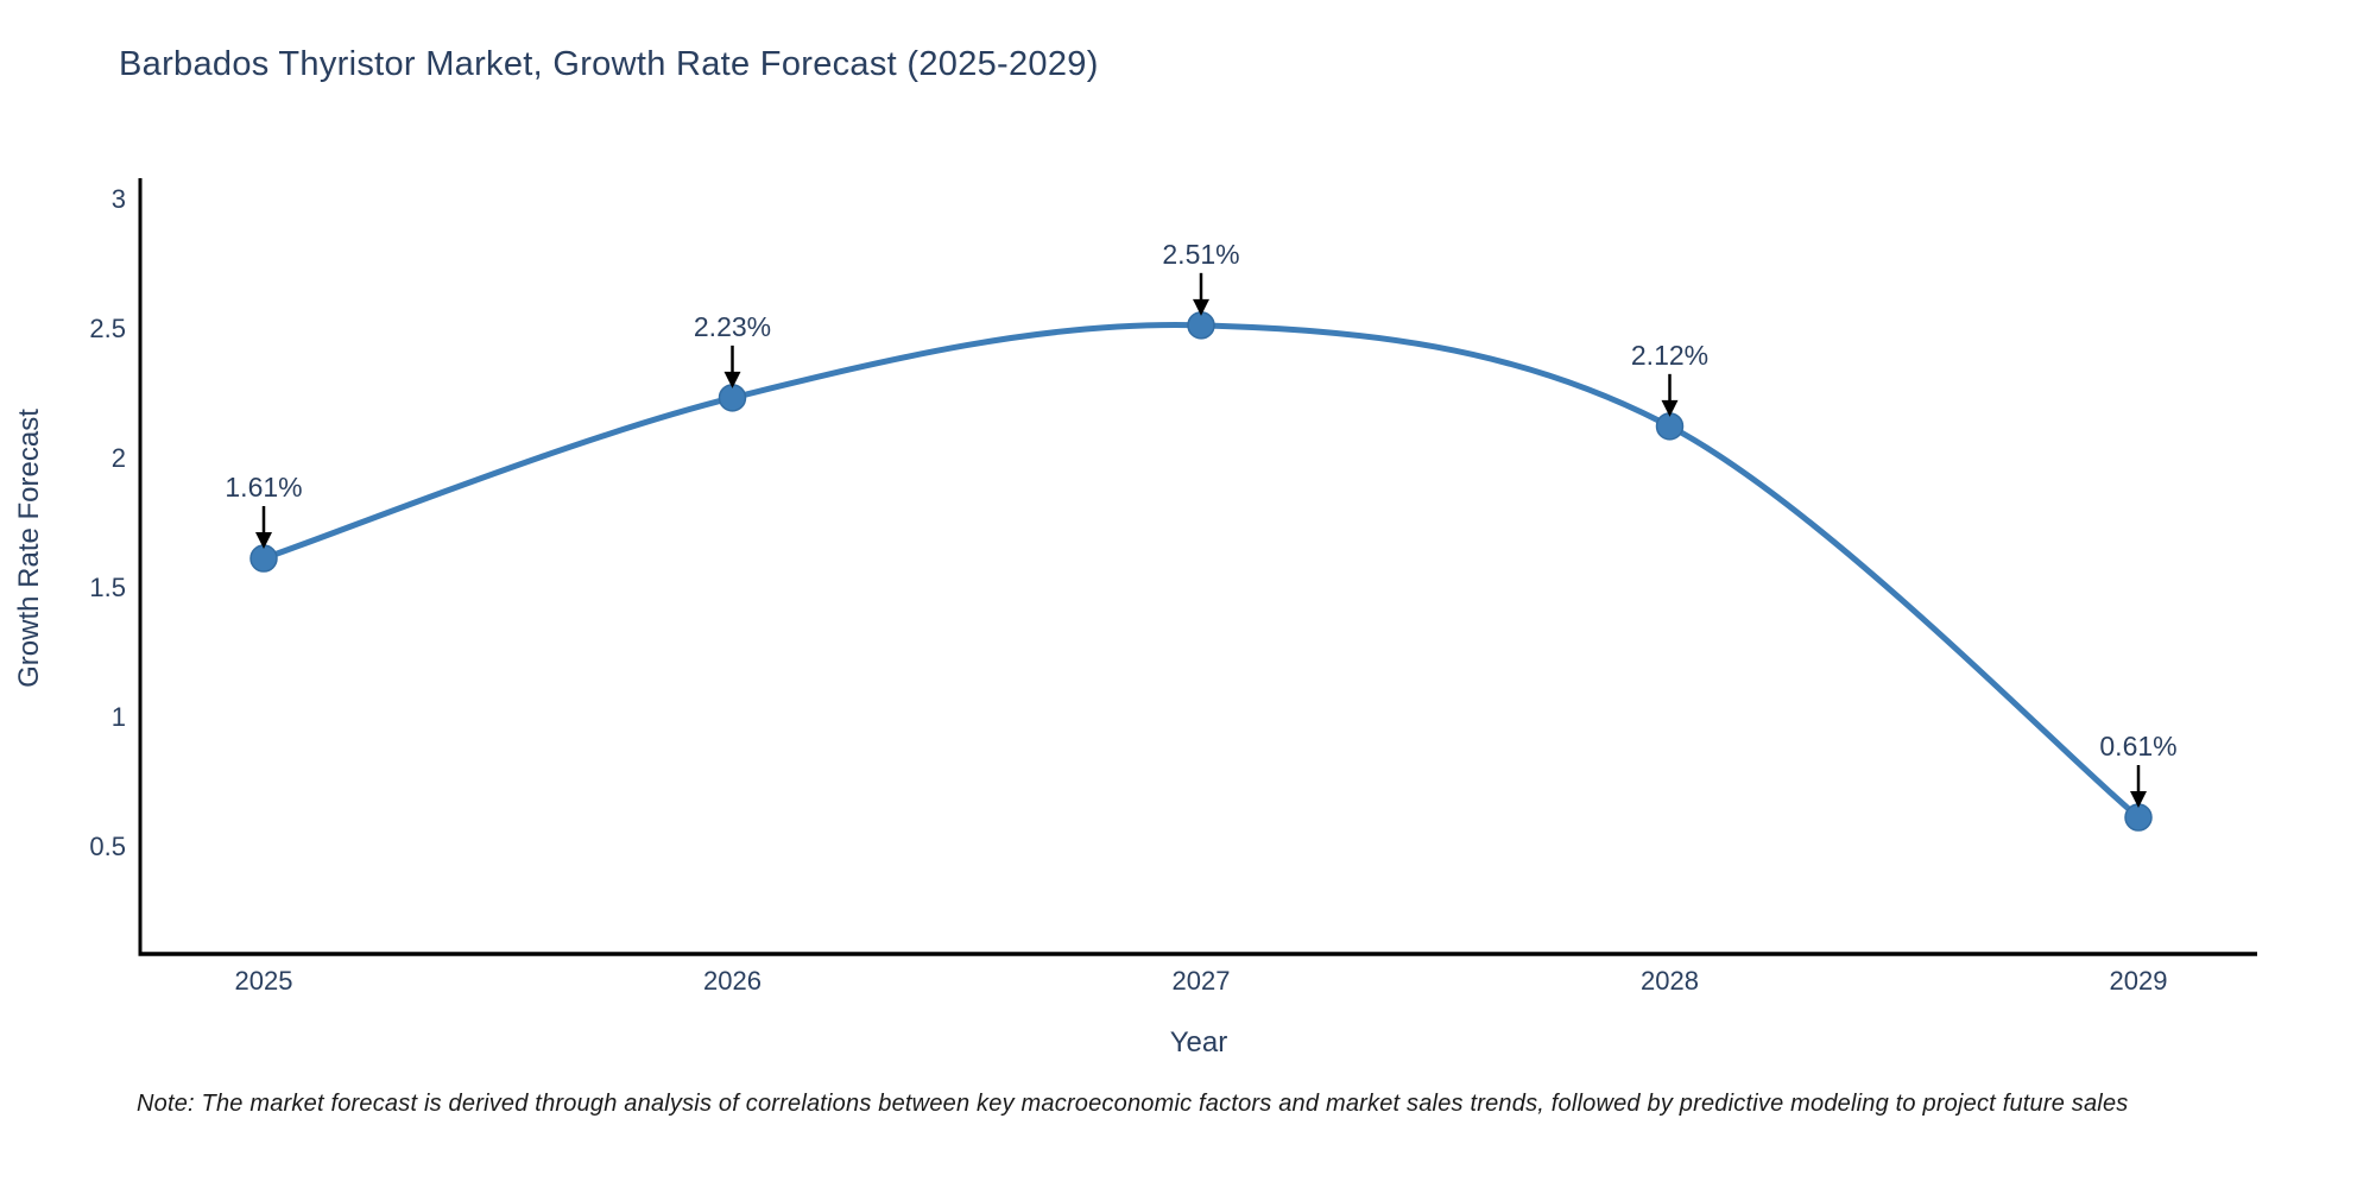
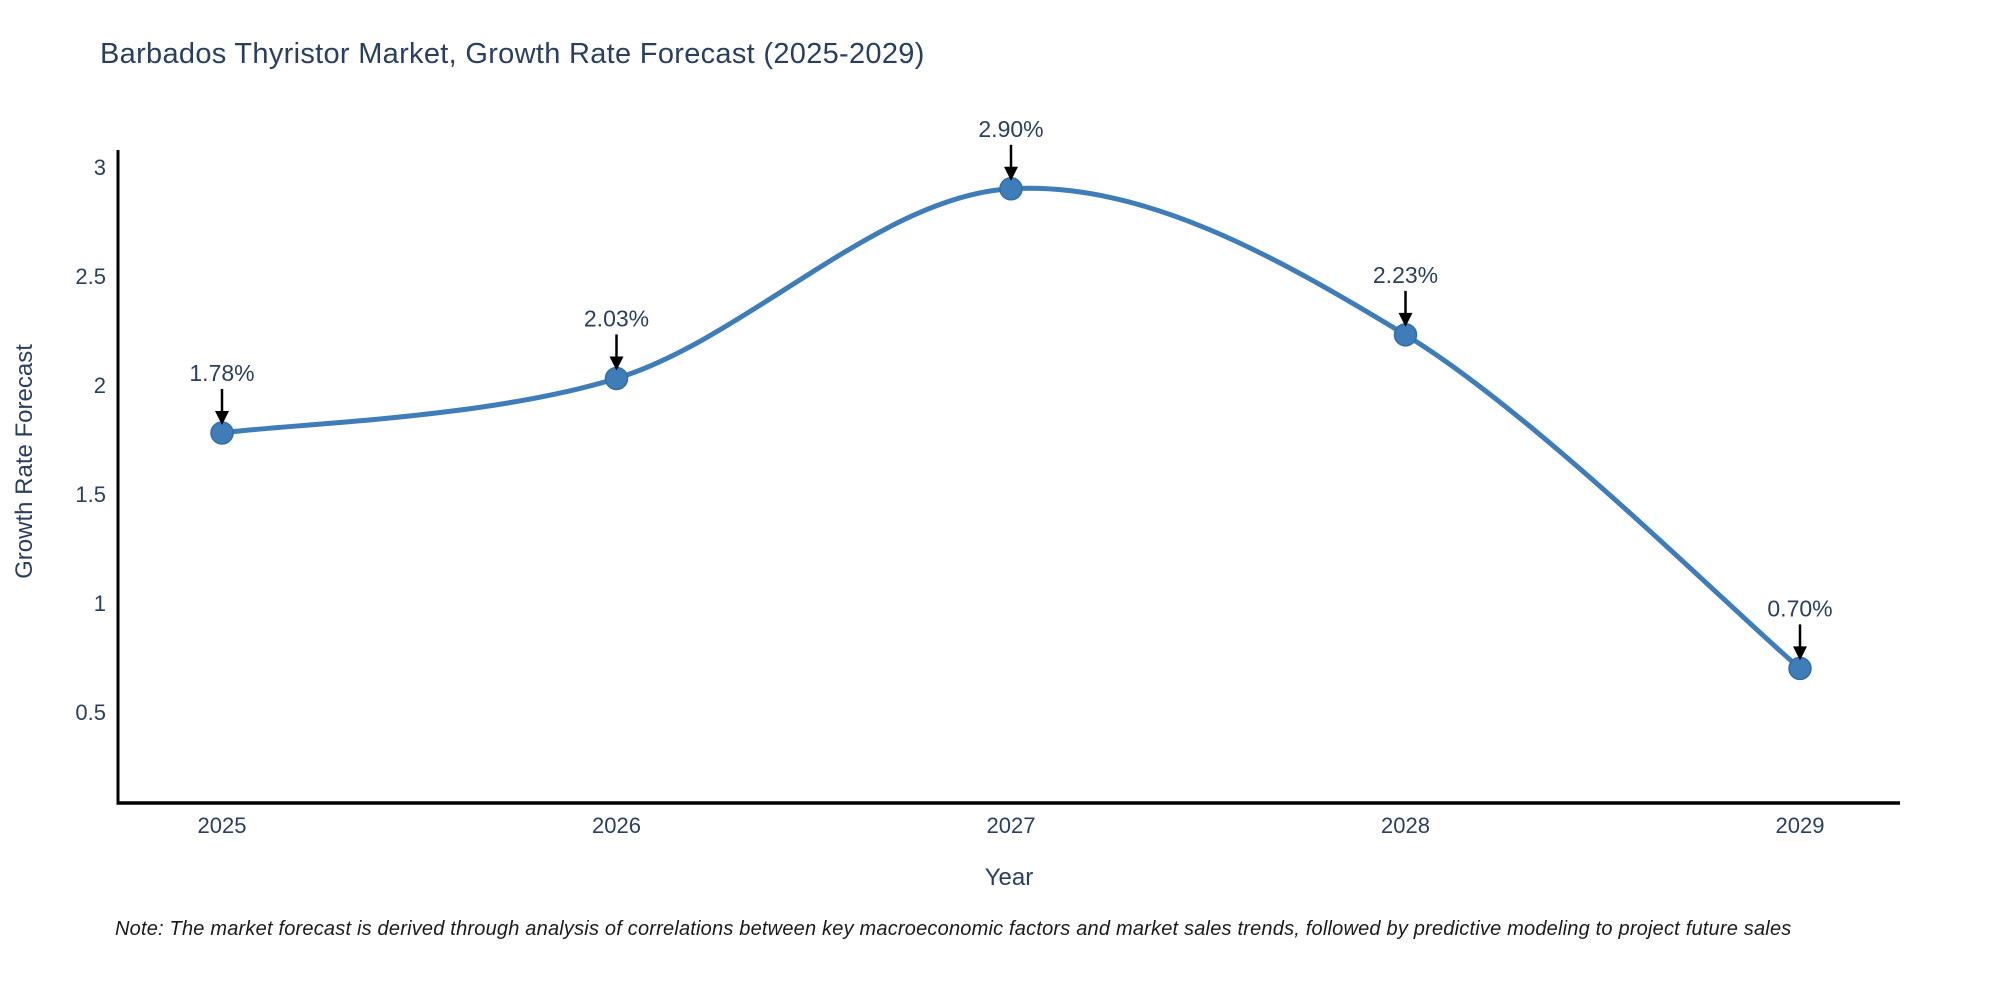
2025: 1.61% -> 1.78%
2026: 2.23% -> 2.03%
2027: 2.51% -> 2.90%
2028: 2.12% -> 2.23%
2029: 0.61% -> 0.70%
